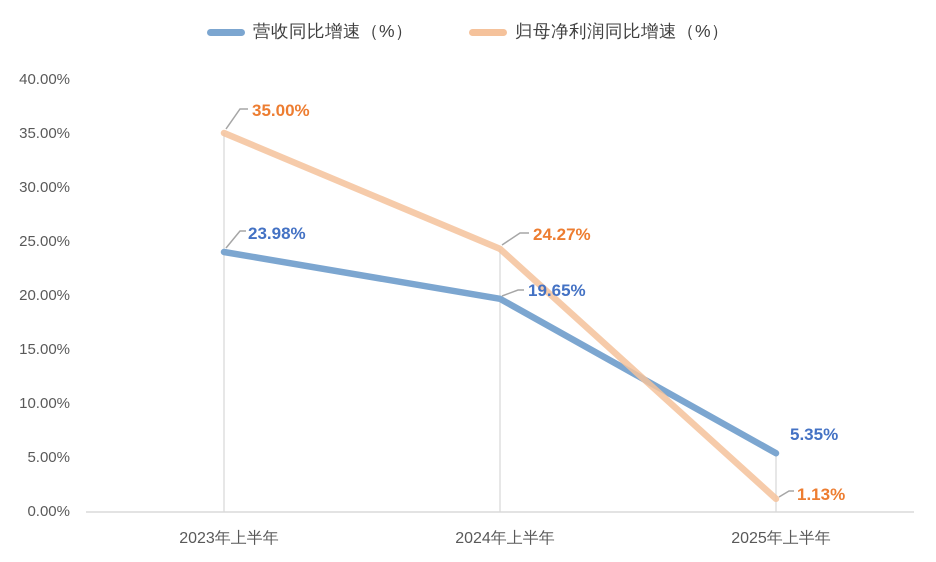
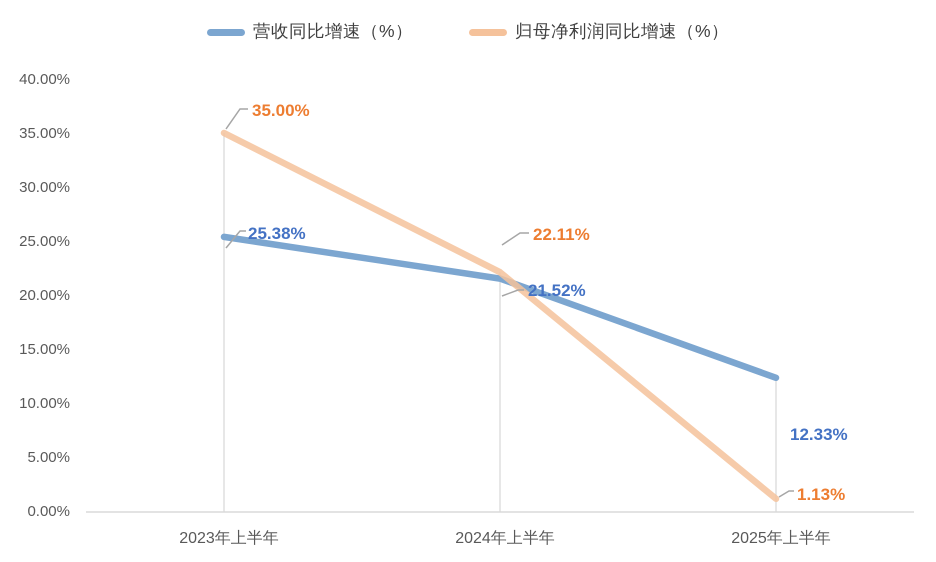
营收同比增速（%）/2023年上半年: 23.98% -> 25.38%
营收同比增速（%）/2024年上半年: 19.65% -> 21.52%
归母净利润同比增速（%）/2024年上半年: 24.27% -> 22.11%
营收同比增速（%）/2025年上半年: 5.35% -> 12.33%
